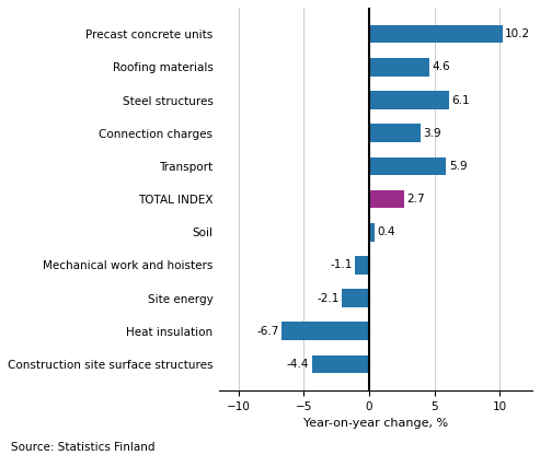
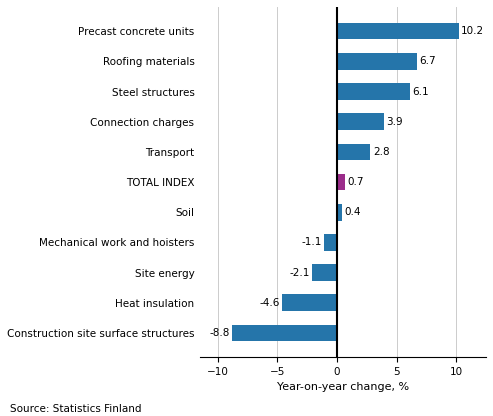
Roofing materials: 4.6 -> 6.7
Transport: 5.9 -> 2.8
TOTAL INDEX: 2.7 -> 0.7
Heat insulation: -6.7 -> -4.6
Construction site surface structures: -4.4 -> -8.8
